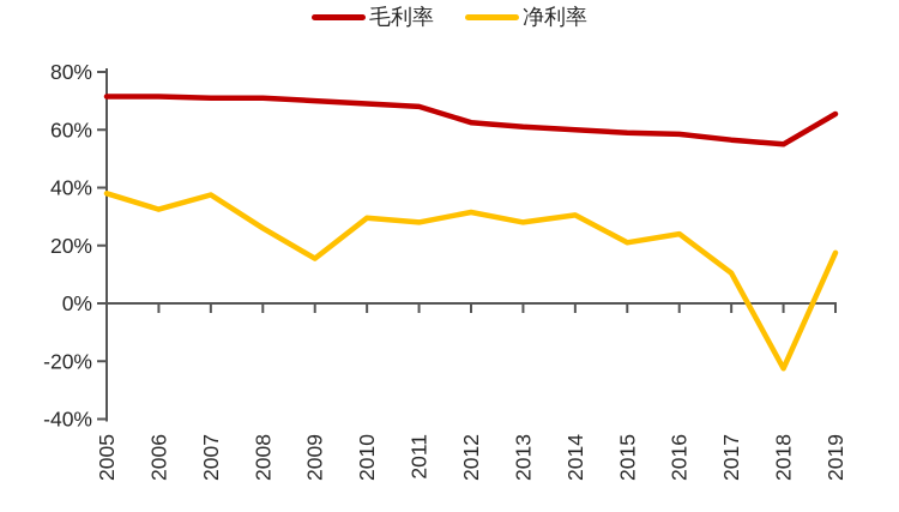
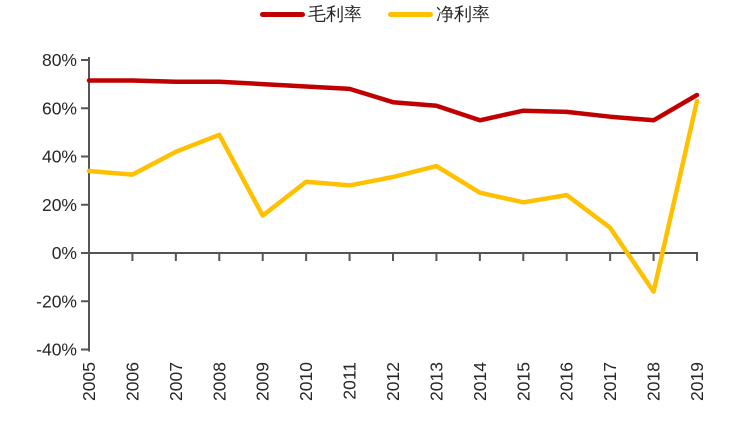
净利率/2005: 38% -> 34%
净利率/2007: 38% -> 42%
净利率/2008: 26% -> 49%
净利率/2013: 28% -> 36%
毛利率/2014: 60% -> 55%
净利率/2014: 30% -> 25%
净利率/2018: -22% -> -16%
净利率/2019: 18% -> 63%
